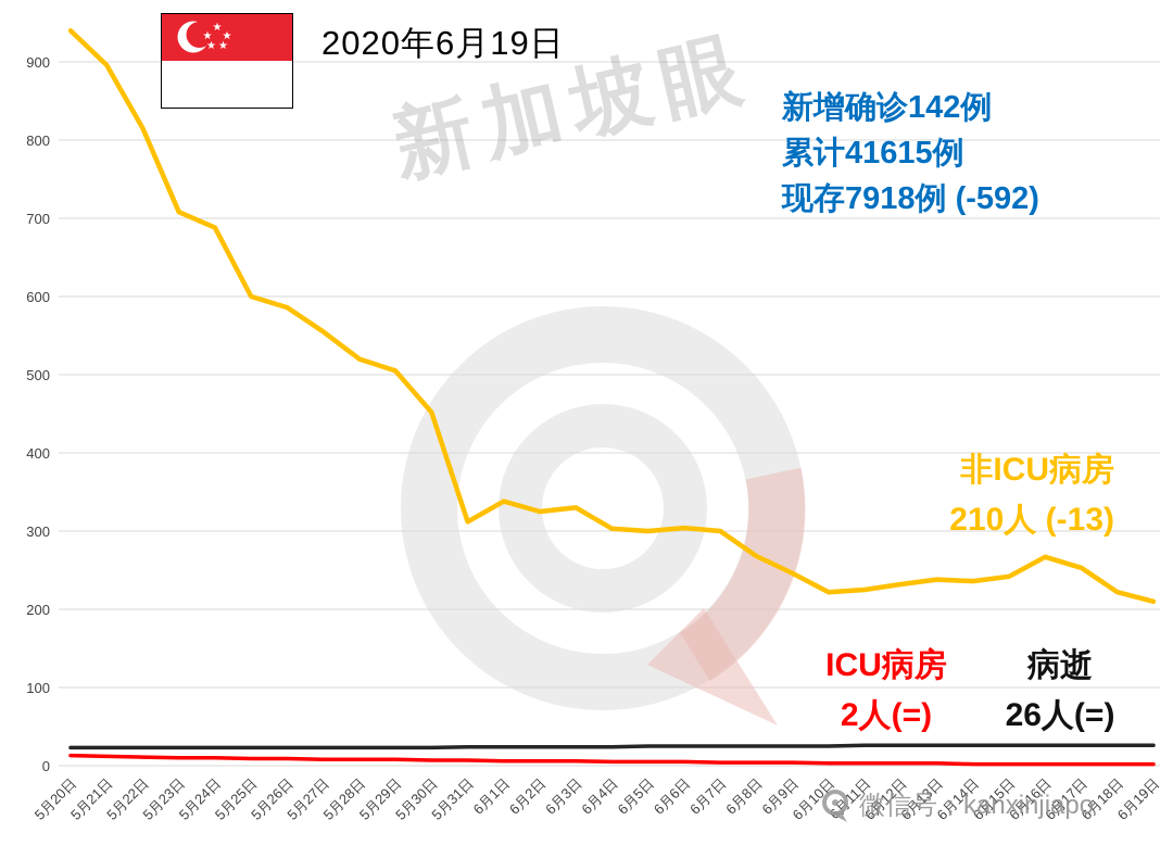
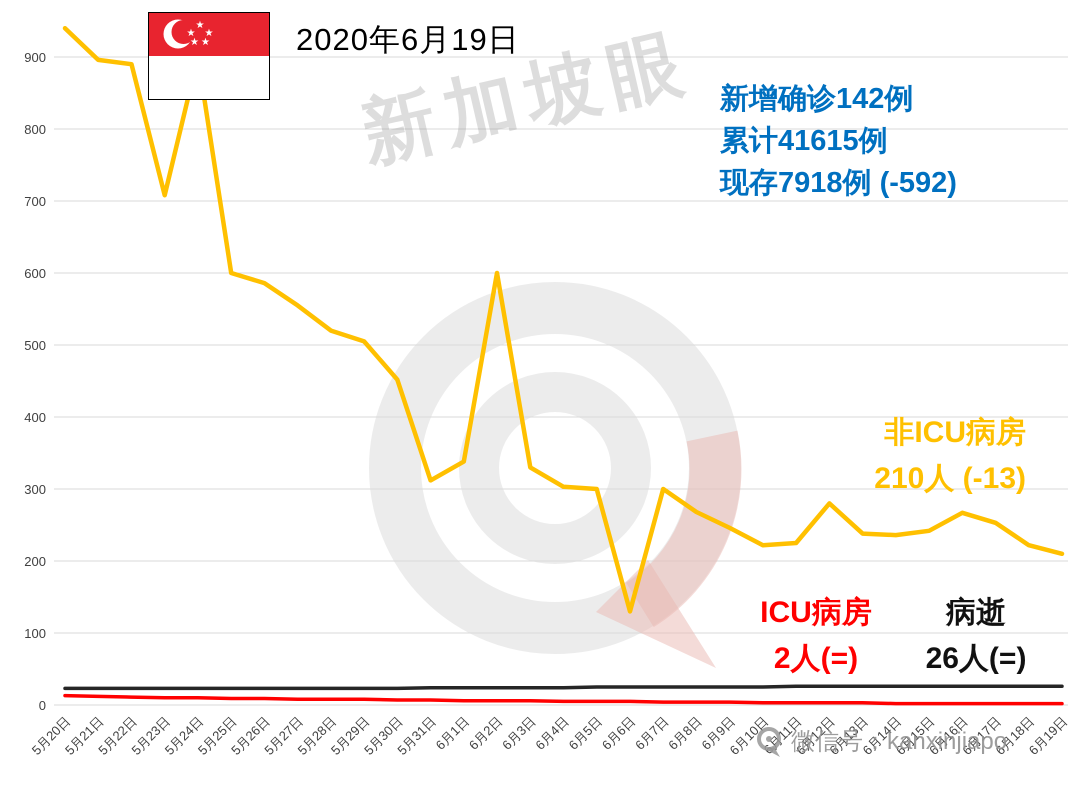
非ICU病房/5月22日: 820 -> 890
非ICU病房/5月24日: 690 -> 900
非ICU病房/6月2日: 320 -> 600
非ICU病房/6月6日: 300 -> 130
非ICU病房/6月12日: 230 -> 280
